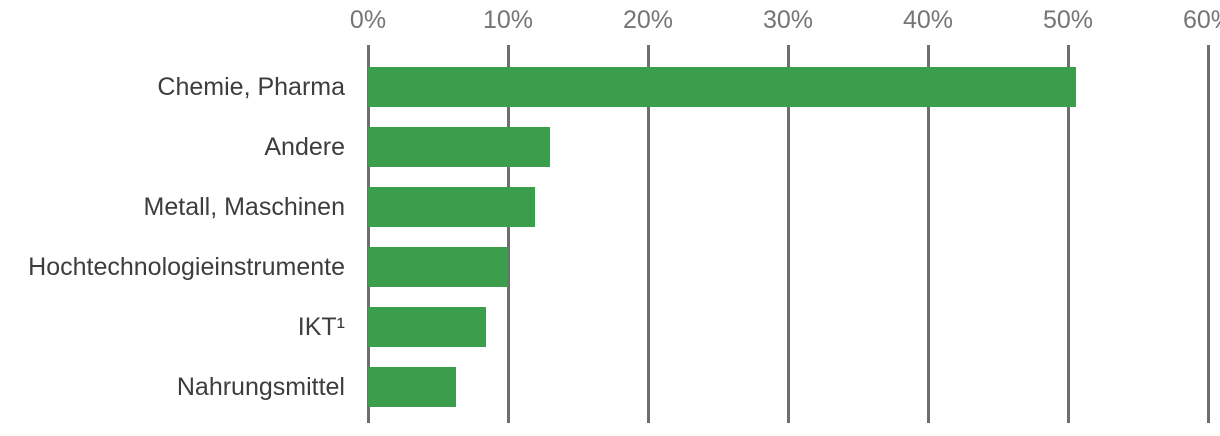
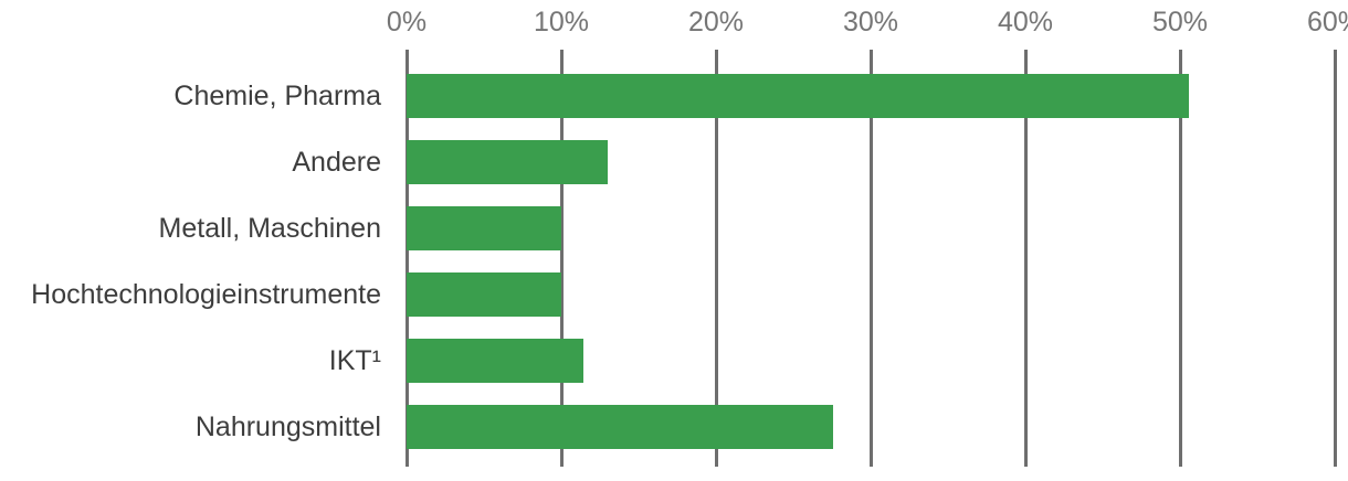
Metall, Maschinen: 11.9% -> 10.0%
IKT¹: 8.4% -> 11.4%
Nahrungsmittel: 6.3% -> 27.6%
